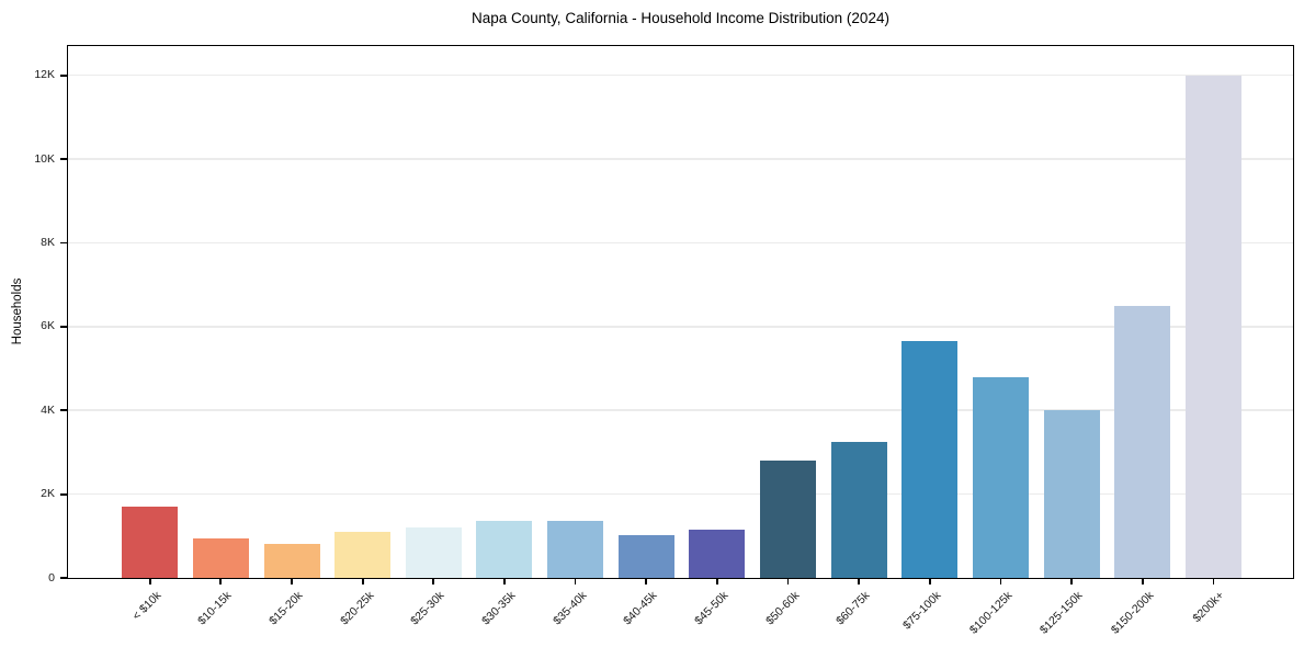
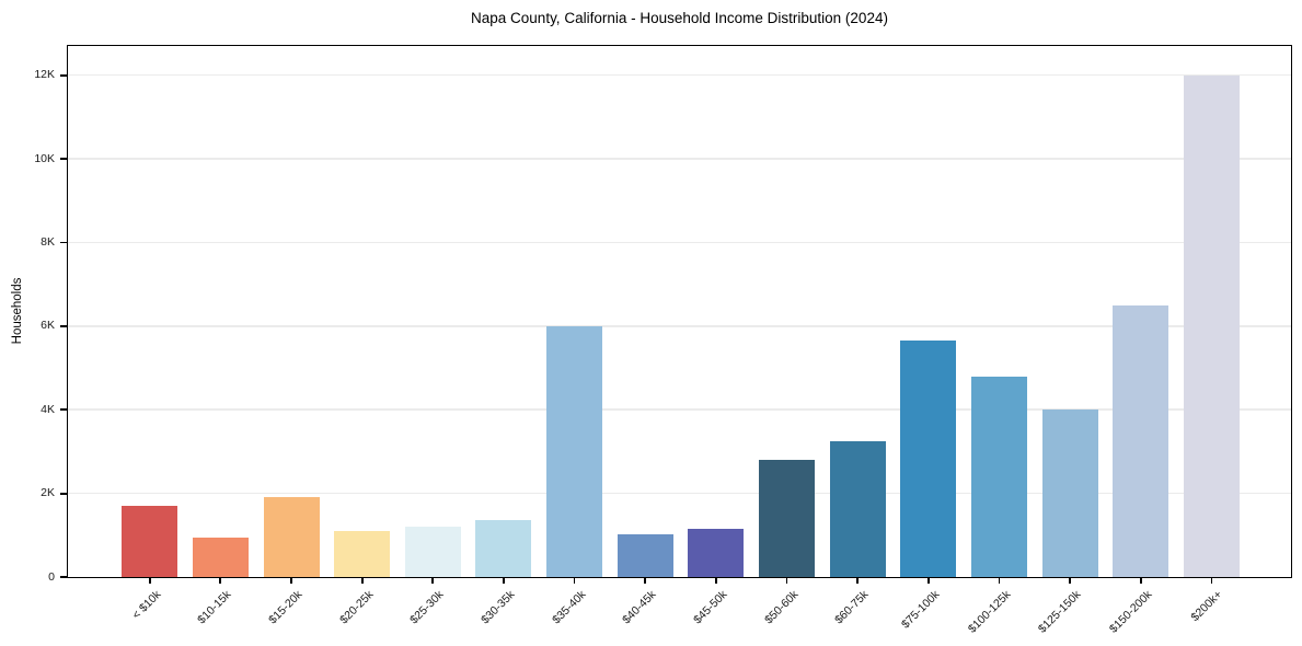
$15-20k: 0.8K -> 1.9K
$35-40k: 1.4K -> 6.0K
